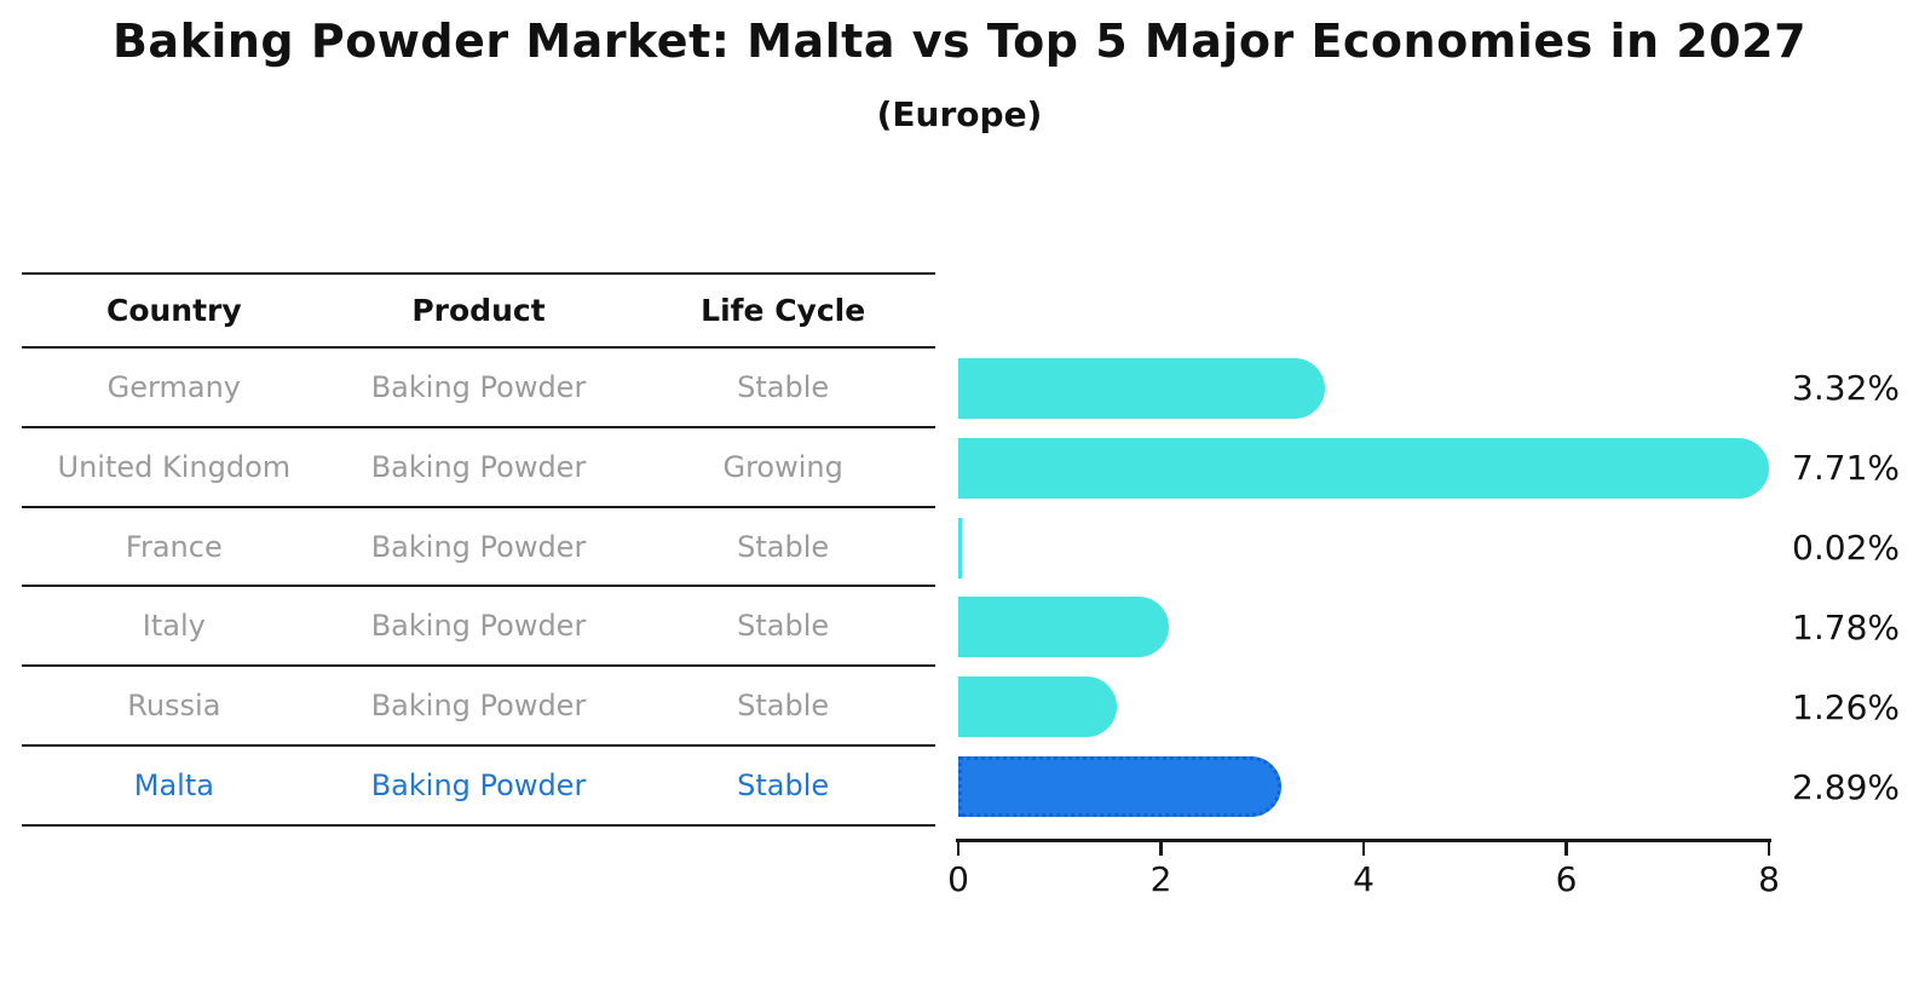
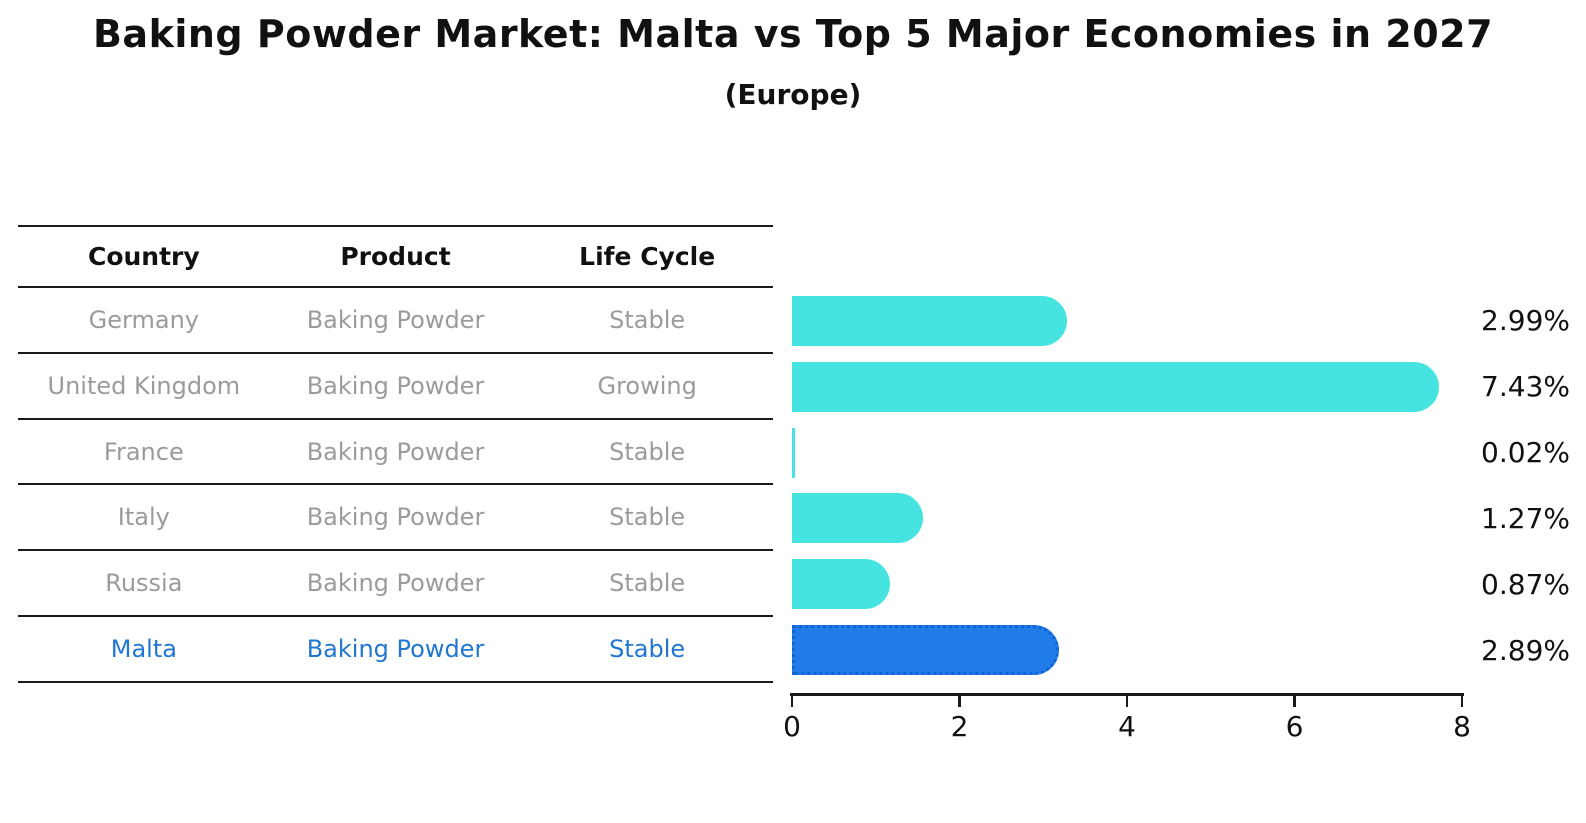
Germany: 3.32% -> 2.99%
United Kingdom: 7.71% -> 7.43%
Italy: 1.78% -> 1.27%
Russia: 1.26% -> 0.87%
